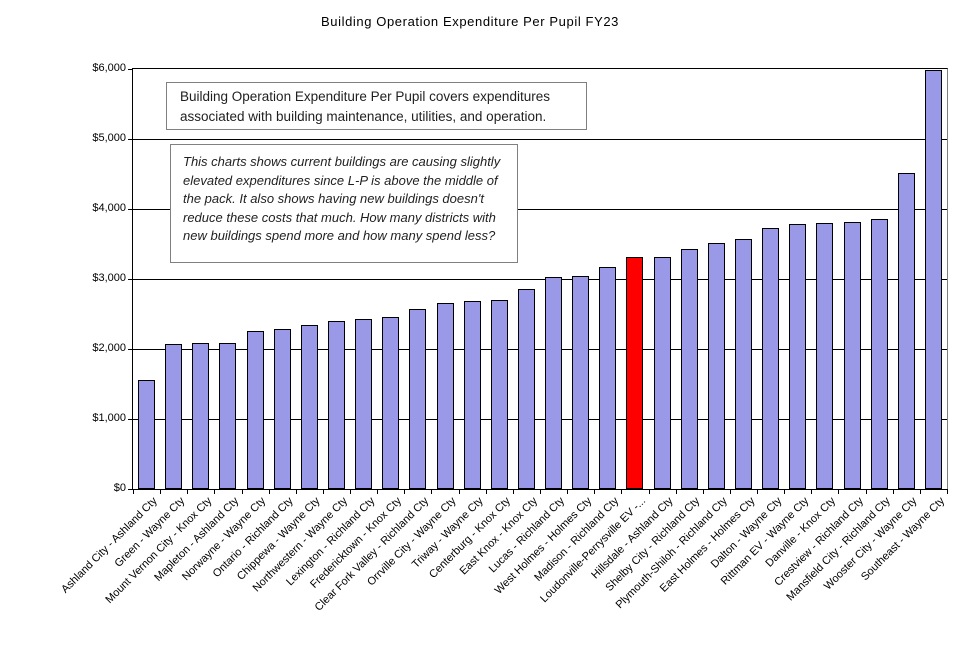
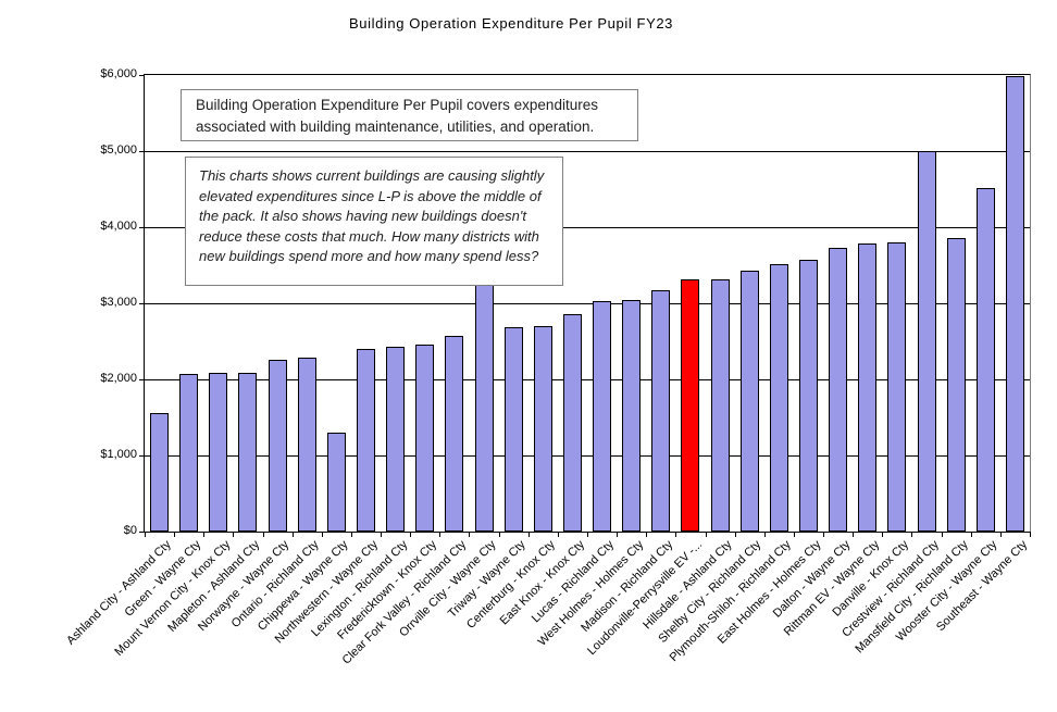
Chippewa - Wayne Cty: $2300 -> $1300
Orrville City - Wayne Cty: $2700 -> $3500
Crestview - Richland Cty: $3800 -> $5000
